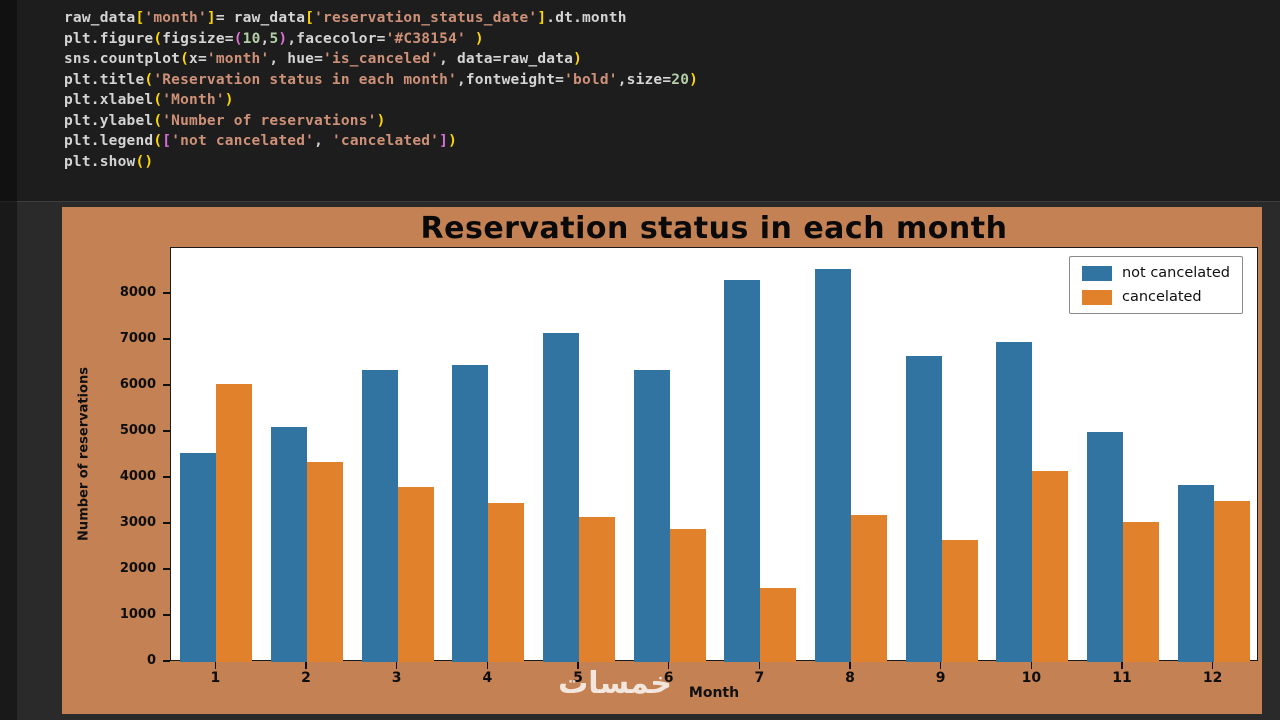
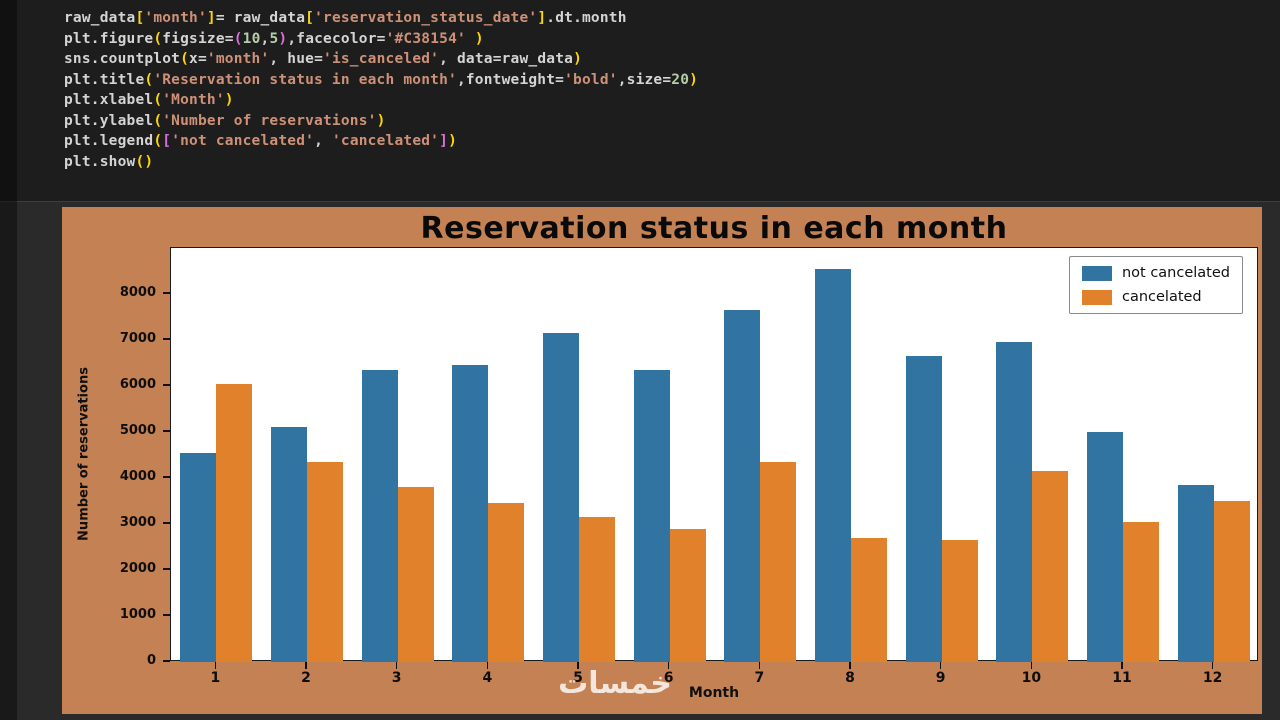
not cancelated/7: 8300 -> 7600
cancelated/7: 1600 -> 4400
cancelated/8: 3200 -> 2700
